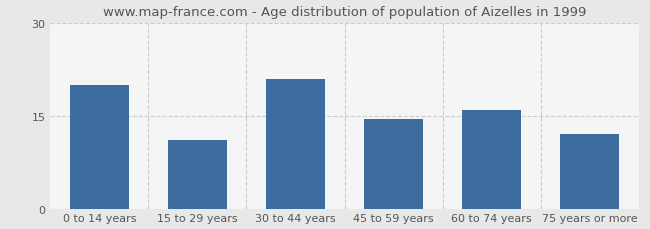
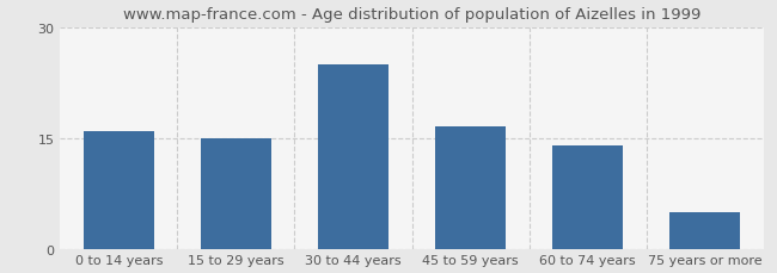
0 to 14 years: 20.0 -> 16.0
15 to 29 years: 11.0 -> 15.0
30 to 44 years: 21.0 -> 25.0
45 to 59 years: 14.4 -> 16.5
60 to 74 years: 16.0 -> 14.0
75 years or more: 12.0 -> 5.0
